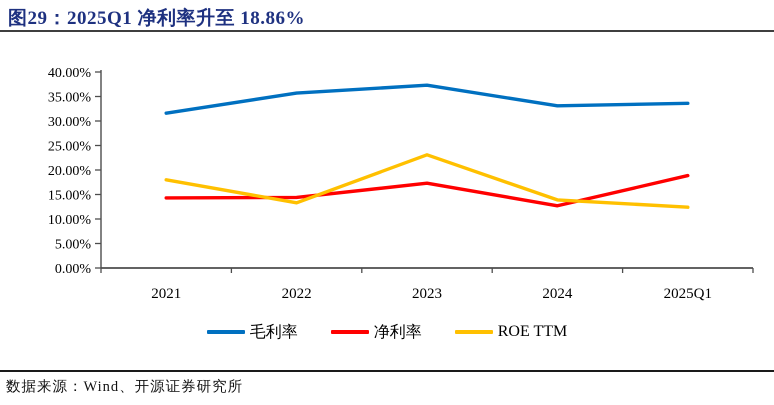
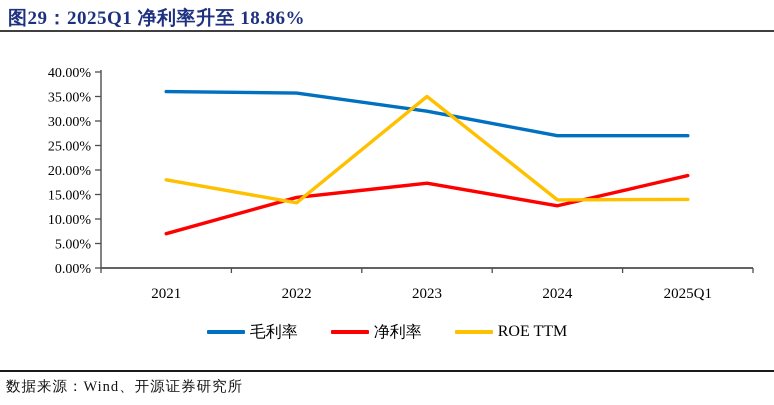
毛利率/2021: 32% -> 36%
净利率/2021: 14% -> 7%
毛利率/2023: 37% -> 32%
ROE TTM/2023: 23% -> 35%
毛利率/2024: 33% -> 27%
毛利率/2025Q1: 34% -> 27%
ROE TTM/2025Q1: 12% -> 14%
